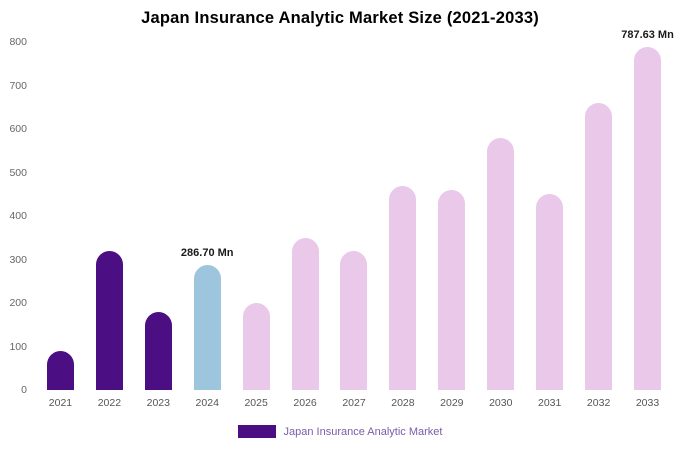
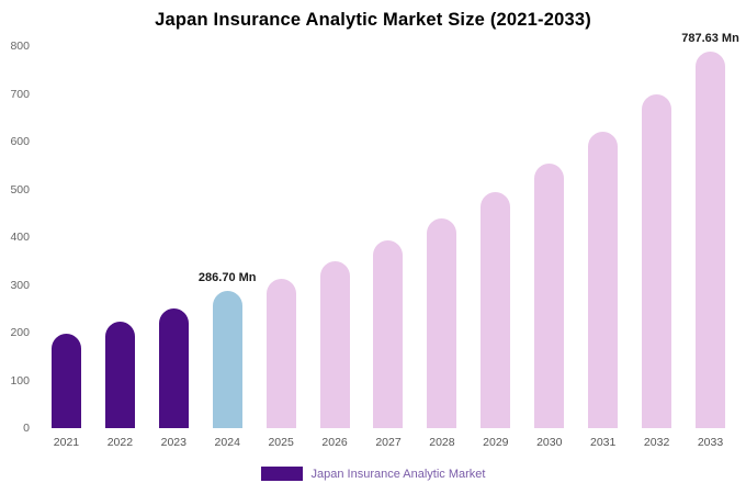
2021: 90 -> 200
2022: 320 -> 220
2023: 180 -> 250
2025: 200 -> 310
2027: 320 -> 390
2028: 470 -> 440
2029: 460 -> 490
2030: 580 -> 550
2031: 450 -> 620
2032: 660 -> 700
